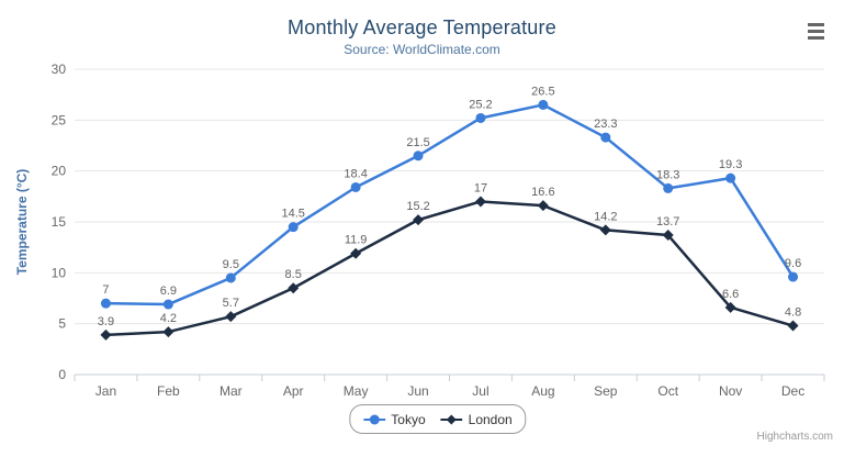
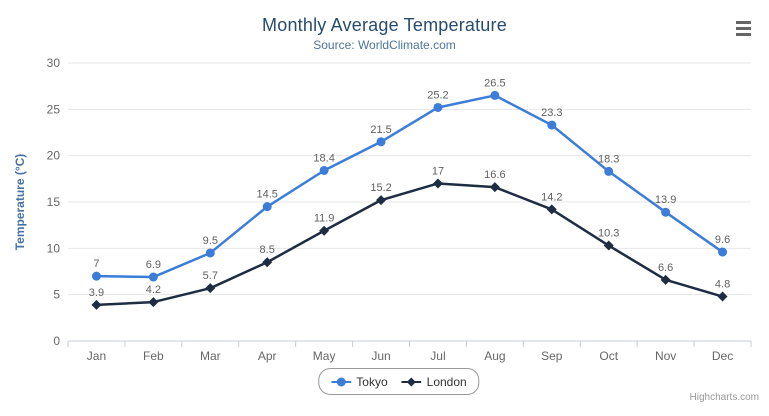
London/Oct: 13.7 -> 10.3
Tokyo/Nov: 19.3 -> 13.9
